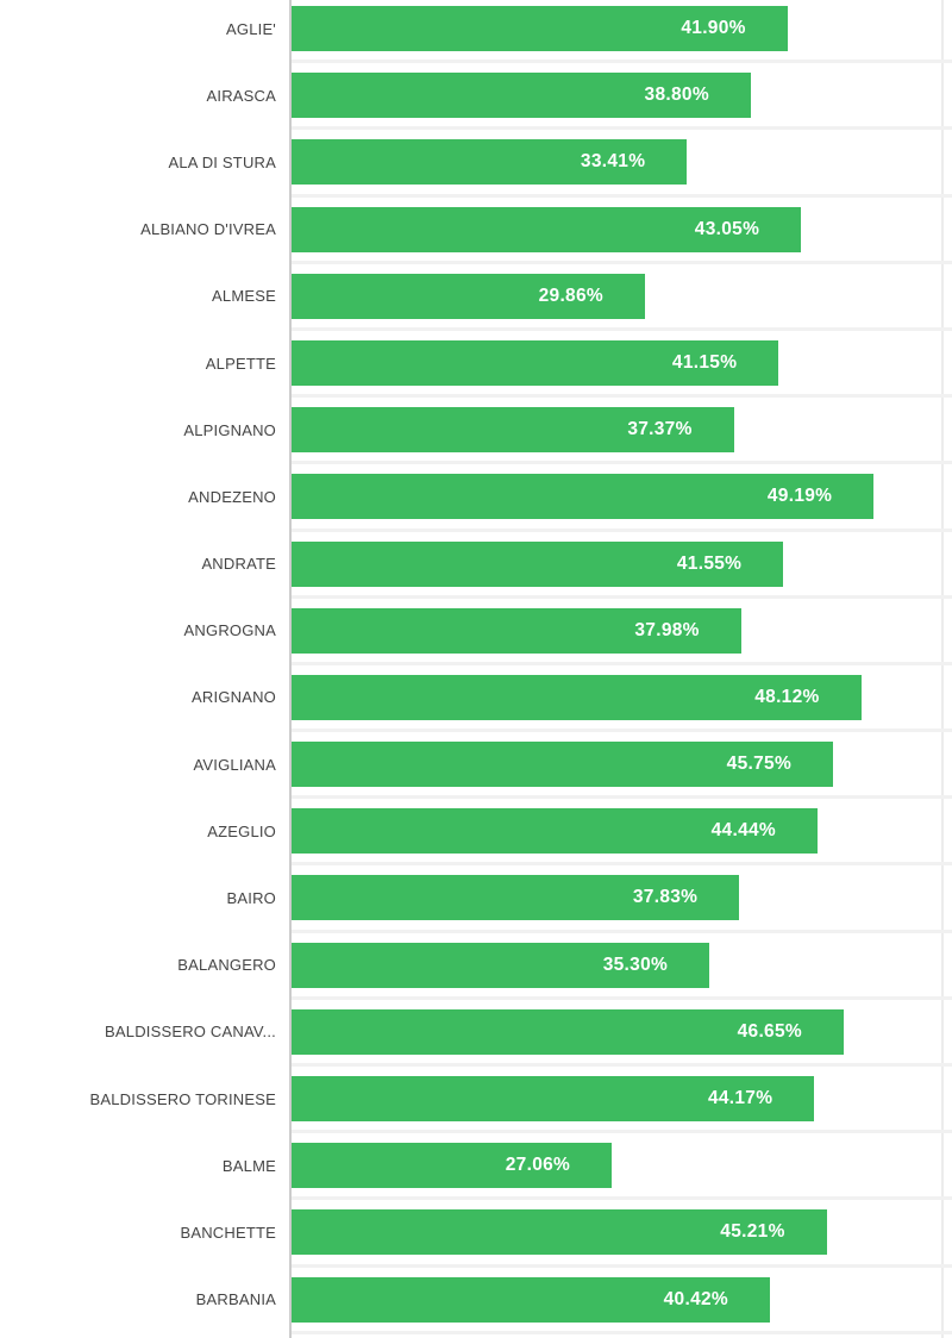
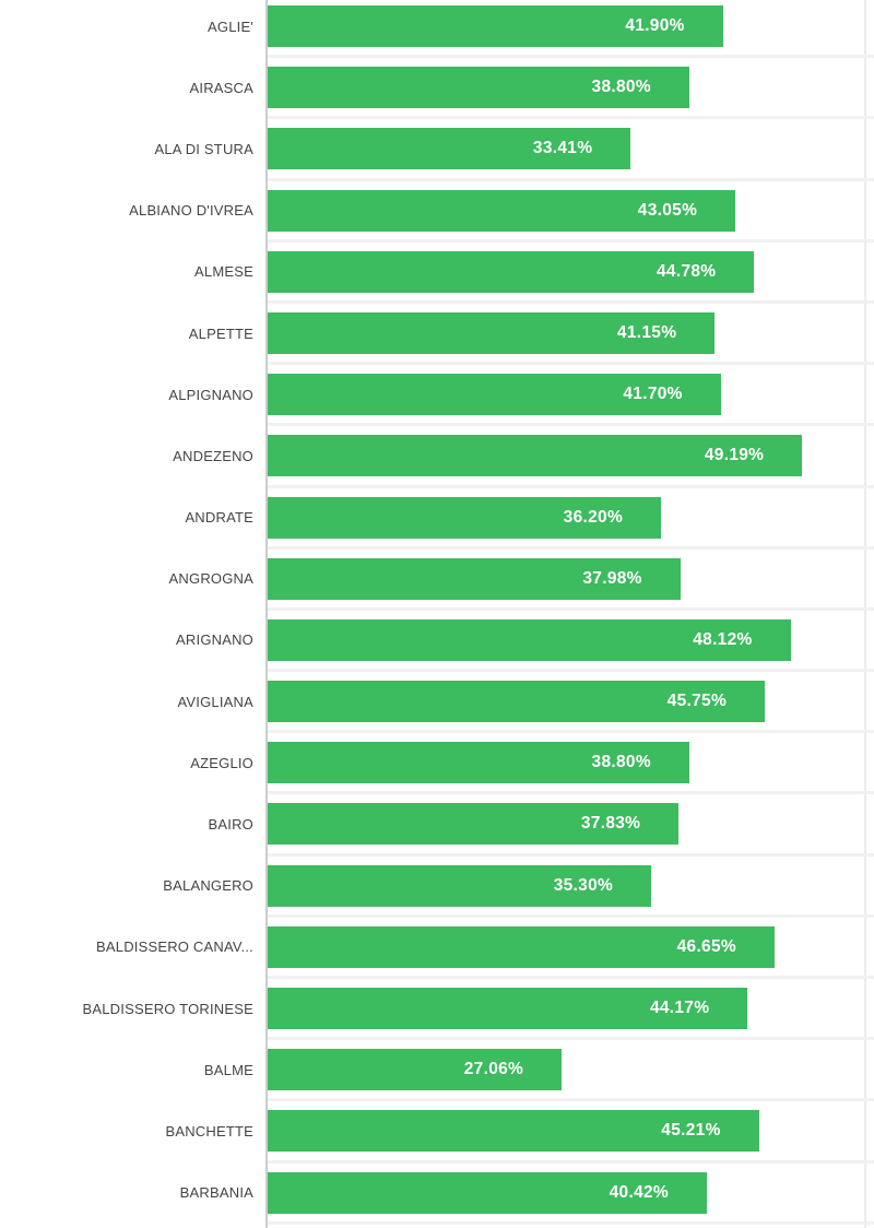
ALMESE: 29.86% -> 44.78%
ALPIGNANO: 37.37% -> 41.70%
ANDRATE: 41.55% -> 36.20%
AZEGLIO: 44.44% -> 38.80%
